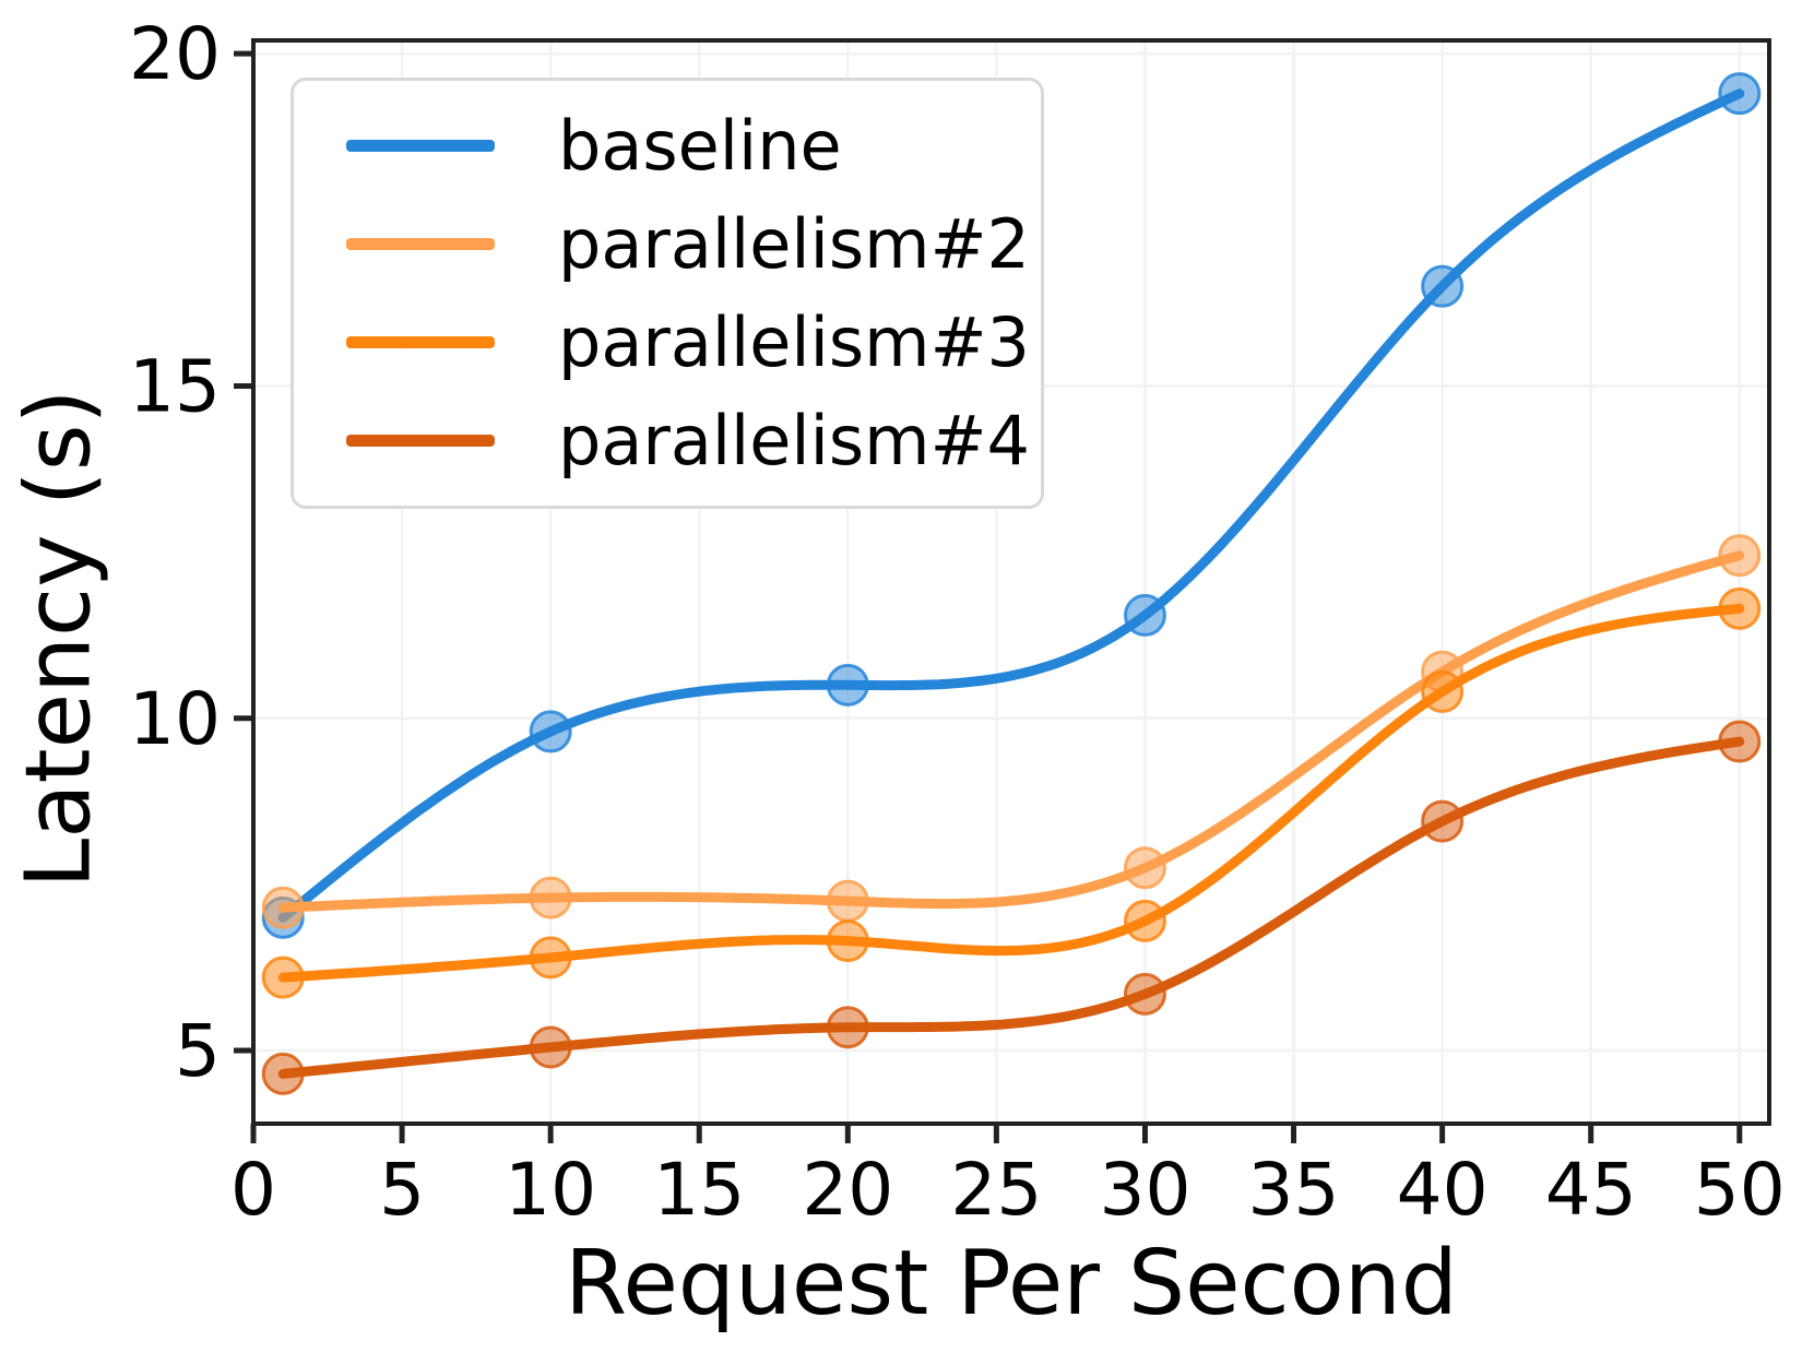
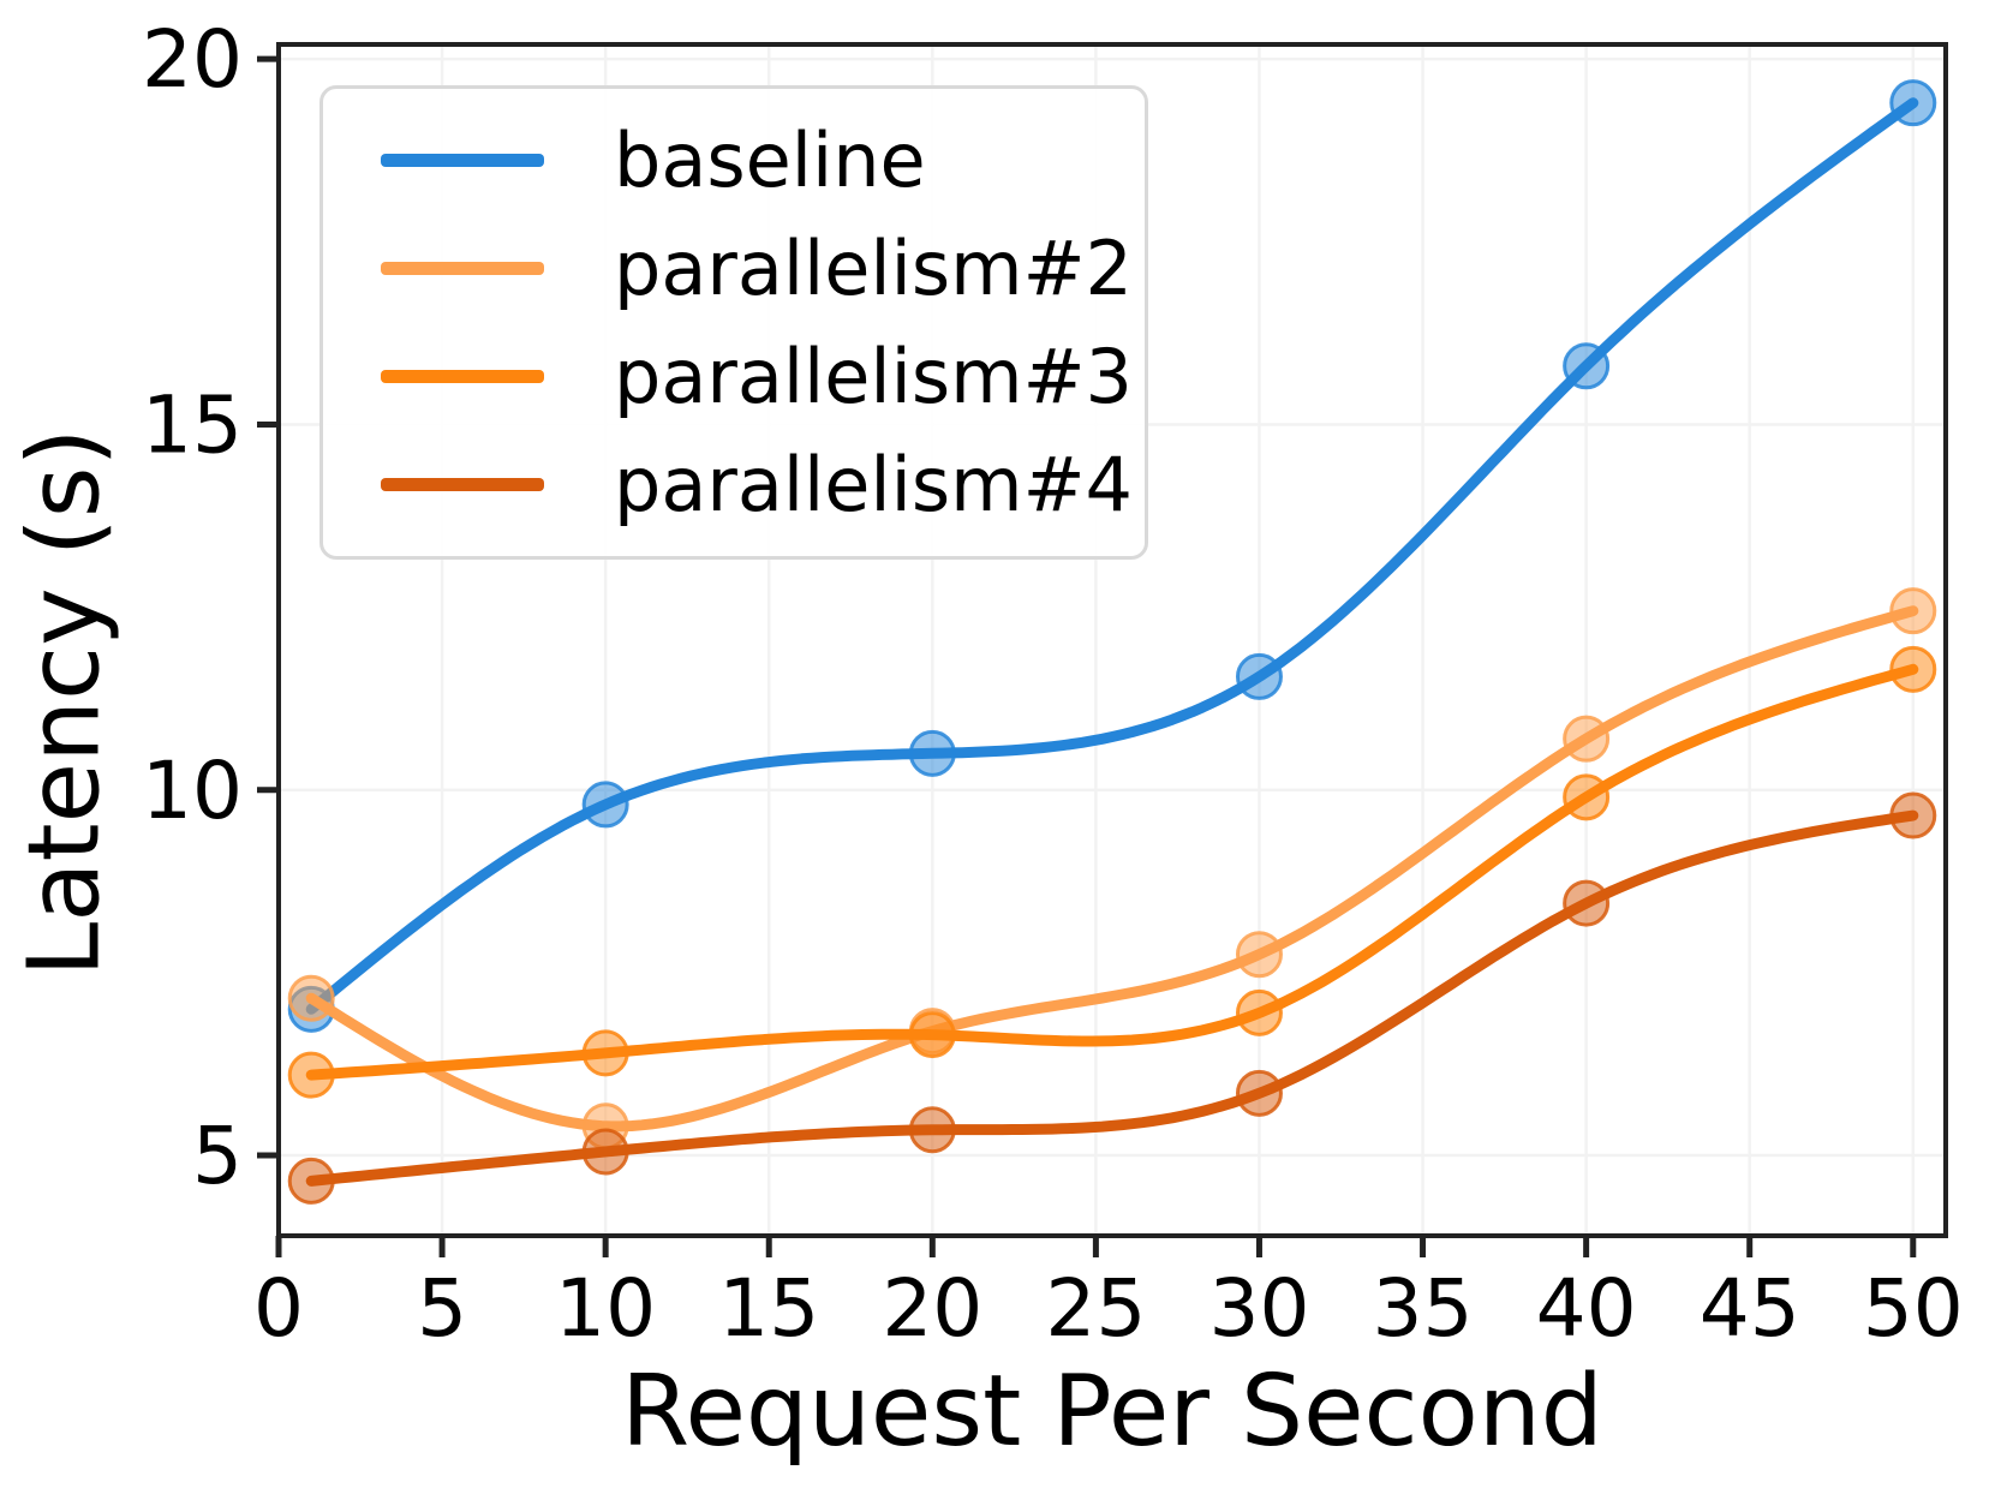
parallelism#2/10: 7.3 -> 5.4
parallelism#2/20: 7.2 -> 6.7
baseline/40: 16.5 -> 15.8
parallelism#3/40: 10.4 -> 9.9
